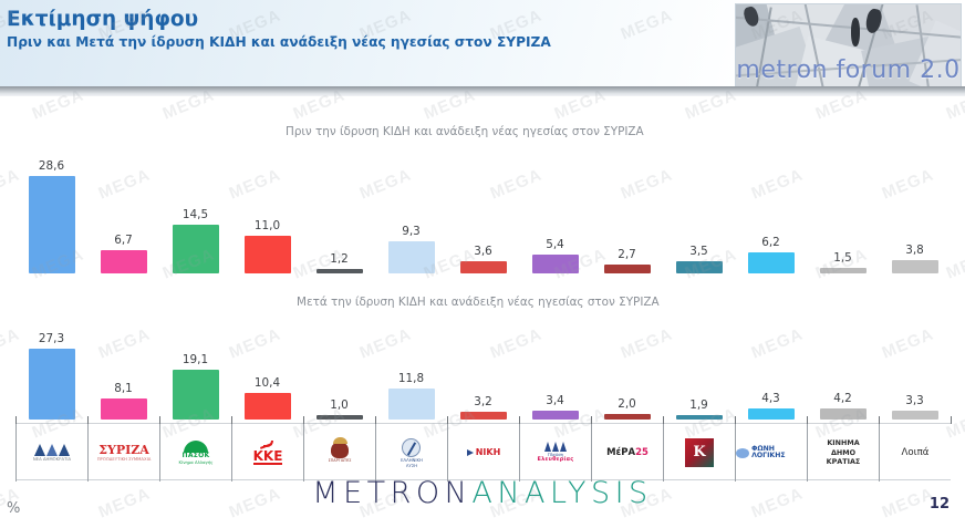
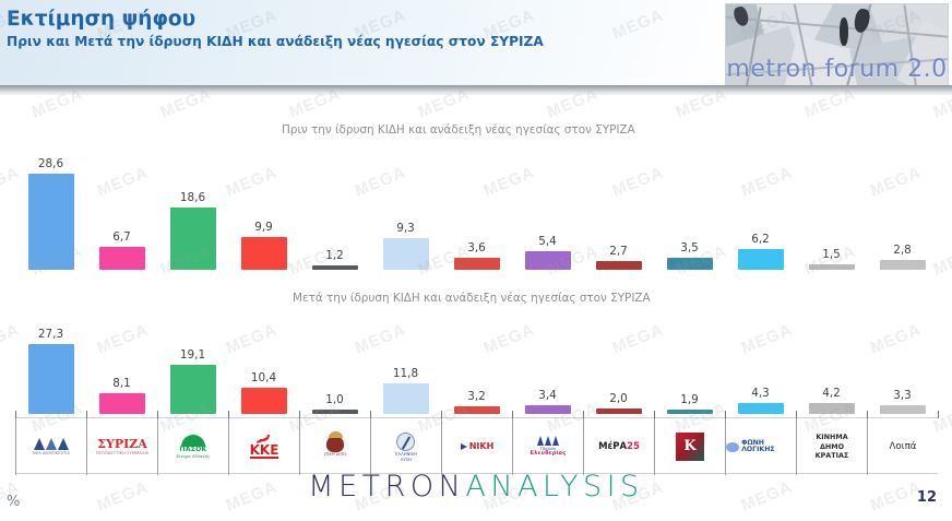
Πριν την ίδρυση ΚΙΔΗ και ανάδειξη νέας ηγεσίας στον ΣΥΡΙΖΑ/ΠΑΣΟΚ: 14,5 -> 18,6
Πριν την ίδρυση ΚΙΔΗ και ανάδειξη νέας ηγεσίας στον ΣΥΡΙΖΑ/ΚΚΕ: 11,0 -> 9,9
Πριν την ίδρυση ΚΙΔΗ και ανάδειξη νέας ηγεσίας στον ΣΥΡΙΖΑ/Λοιπά: 3,8 -> 2,8
